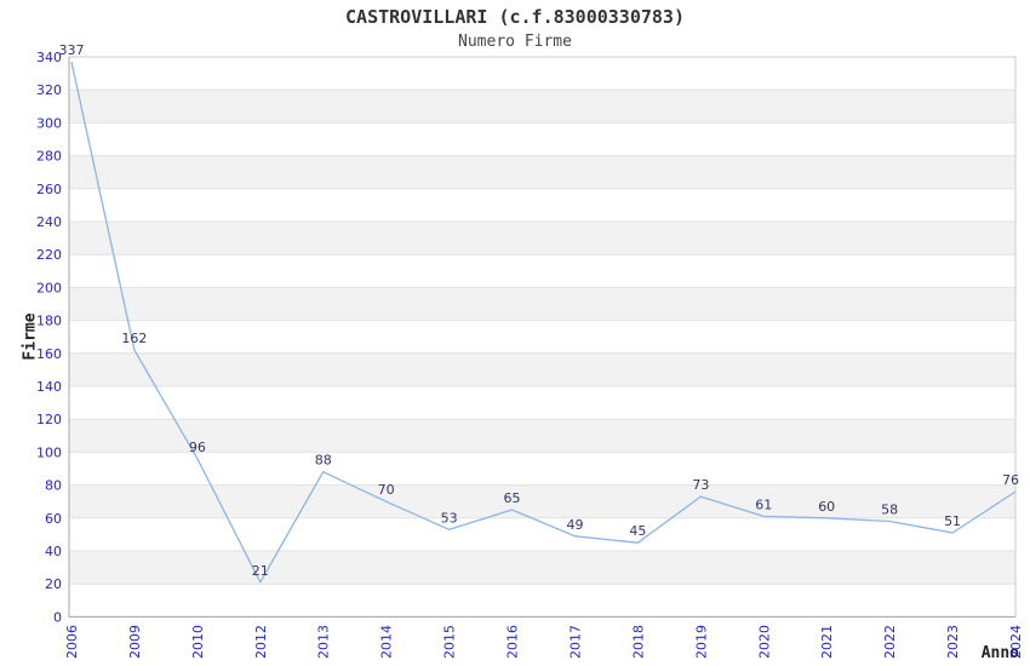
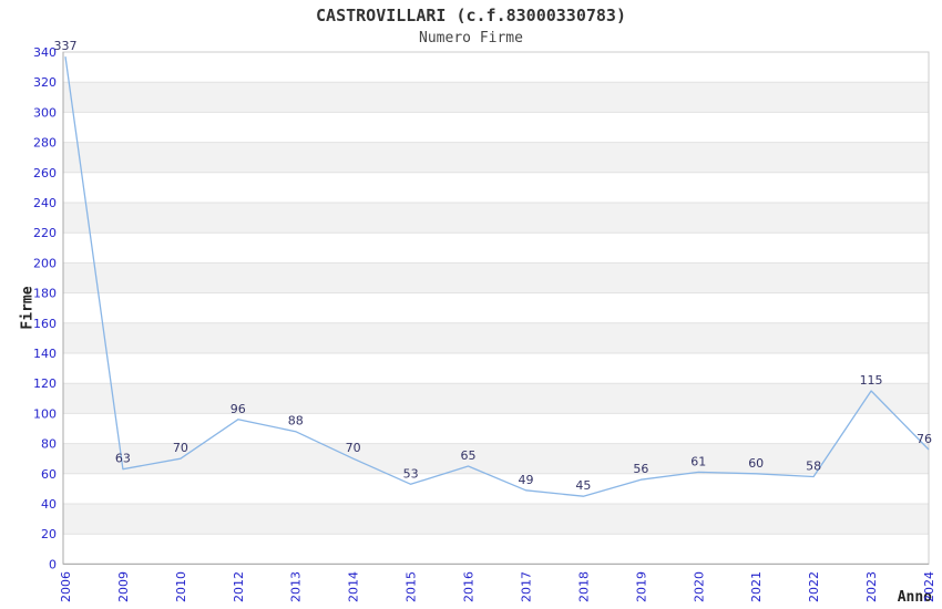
2009: 162 -> 63
2010: 96 -> 70
2012: 21 -> 96
2019: 73 -> 56
2023: 51 -> 115
